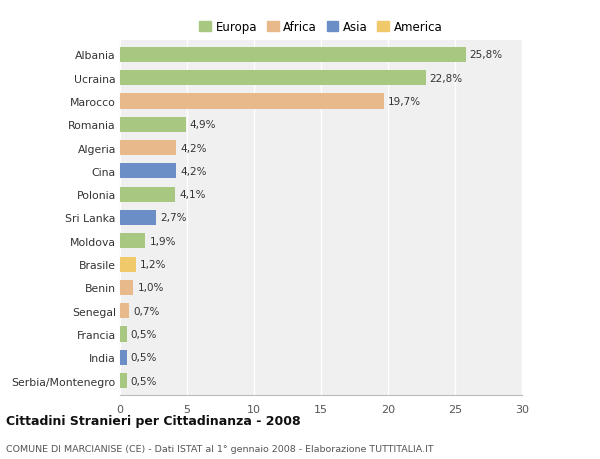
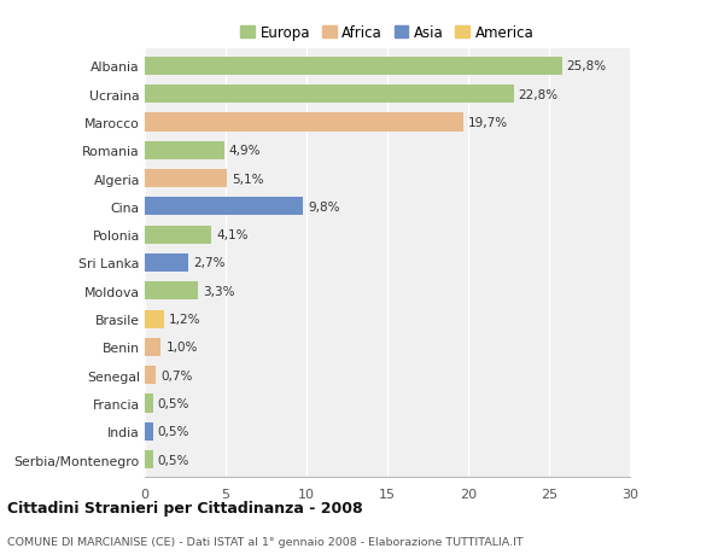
Algeria: 4,2% -> 5,1%
Cina: 4,2% -> 9,8%
Moldova: 1,9% -> 3,3%
